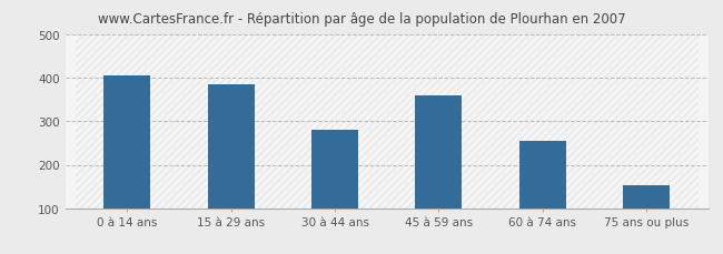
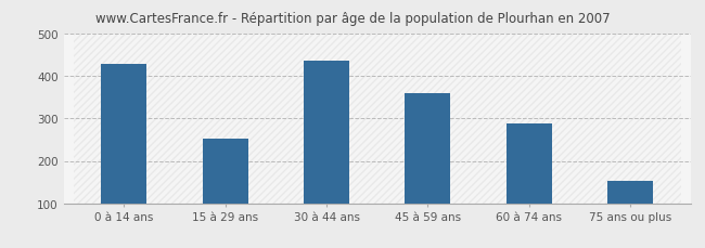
0 à 14 ans: 405 -> 430
15 à 29 ans: 385 -> 252
30 à 44 ans: 280 -> 436
60 à 74 ans: 255 -> 288
